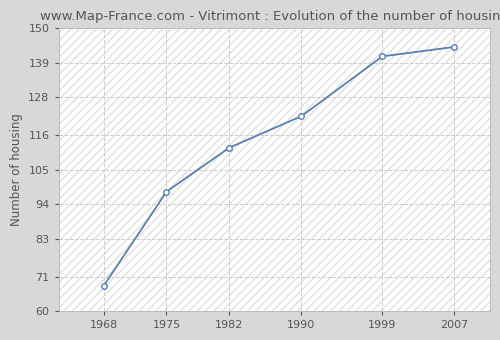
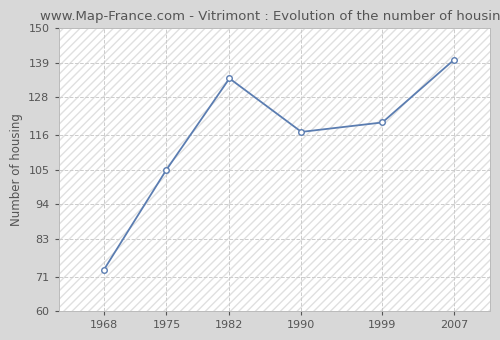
1968: 68 -> 73
1975: 98 -> 105
1982: 112 -> 134
1990: 122 -> 117
1999: 141 -> 120
2007: 144 -> 140
